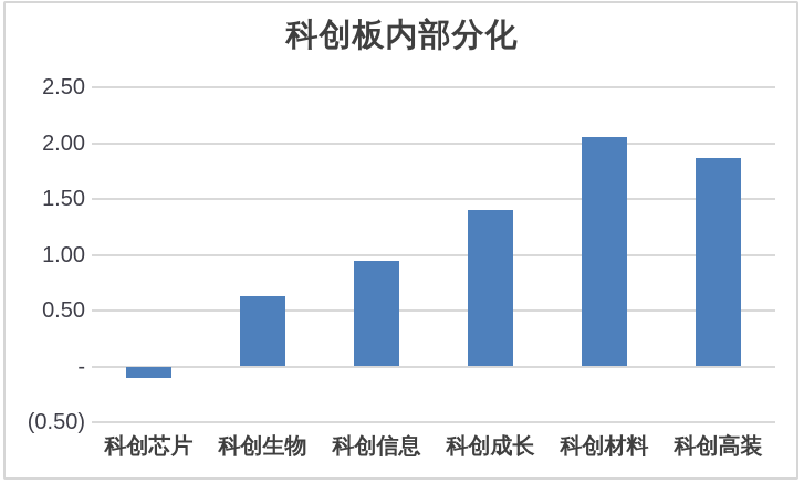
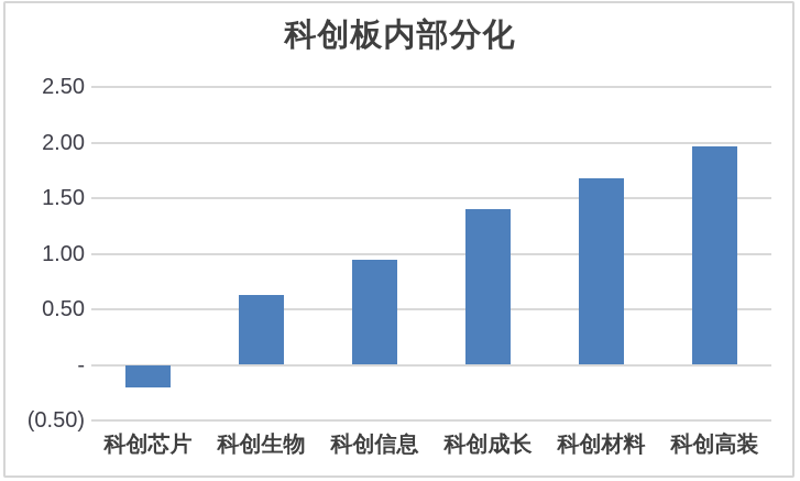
科创芯片: -0.10 -> -0.20
科创材料: 2.05 -> 1.68
科创高装: 1.87 -> 1.97
